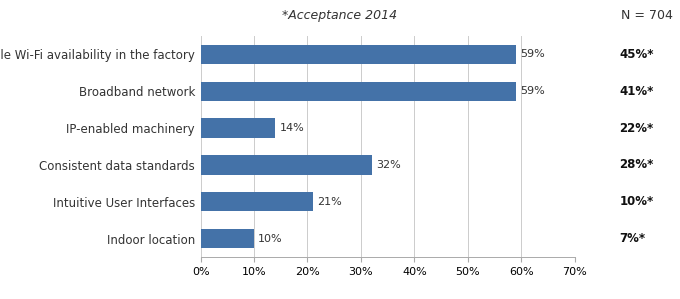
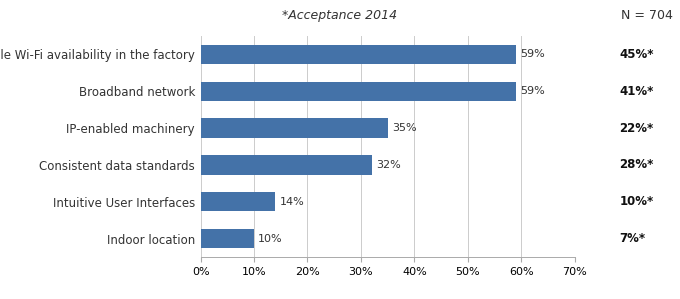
IP-enabled machinery: 14% -> 35%
Intuitive User Interfaces: 21% -> 14%
